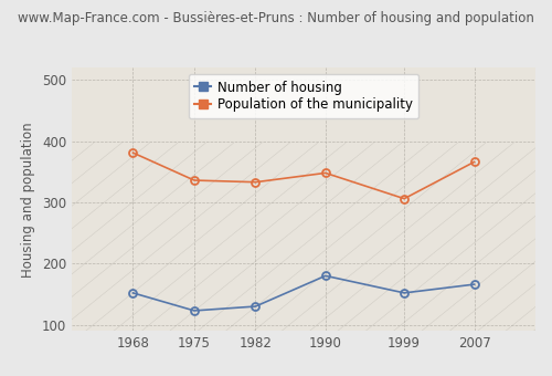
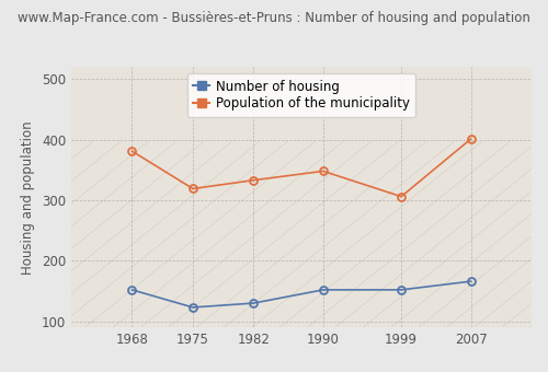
Population of the municipality/1975: 336 -> 319
Number of housing/1990: 180 -> 152
Population of the municipality/2007: 366 -> 401
